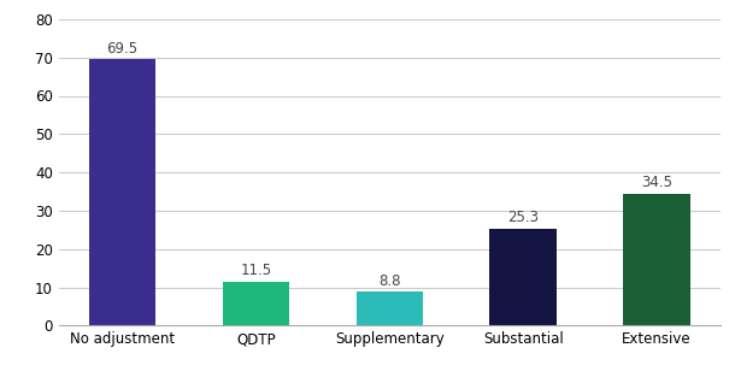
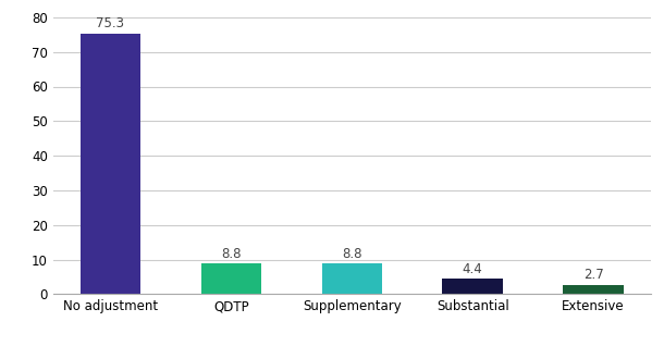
No adjustment: 69.5 -> 75.3
QDTP: 11.5 -> 8.8
Substantial: 25.3 -> 4.4
Extensive: 34.5 -> 2.7
